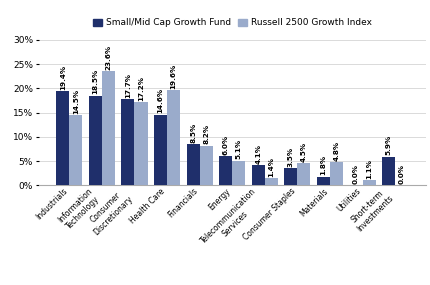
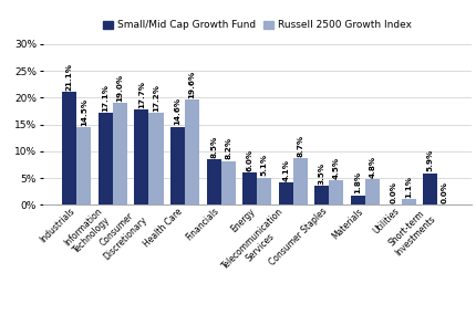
Small/Mid Cap Growth Fund/Industrials: 19.4% -> 21.1%
Small/Mid Cap Growth Fund/Information Technology: 18.5% -> 17.1%
Russell 2500 Growth Index/Information Technology: 23.6% -> 19.0%
Russell 2500 Growth Index/Telecommunication Services: 1.4% -> 8.7%
